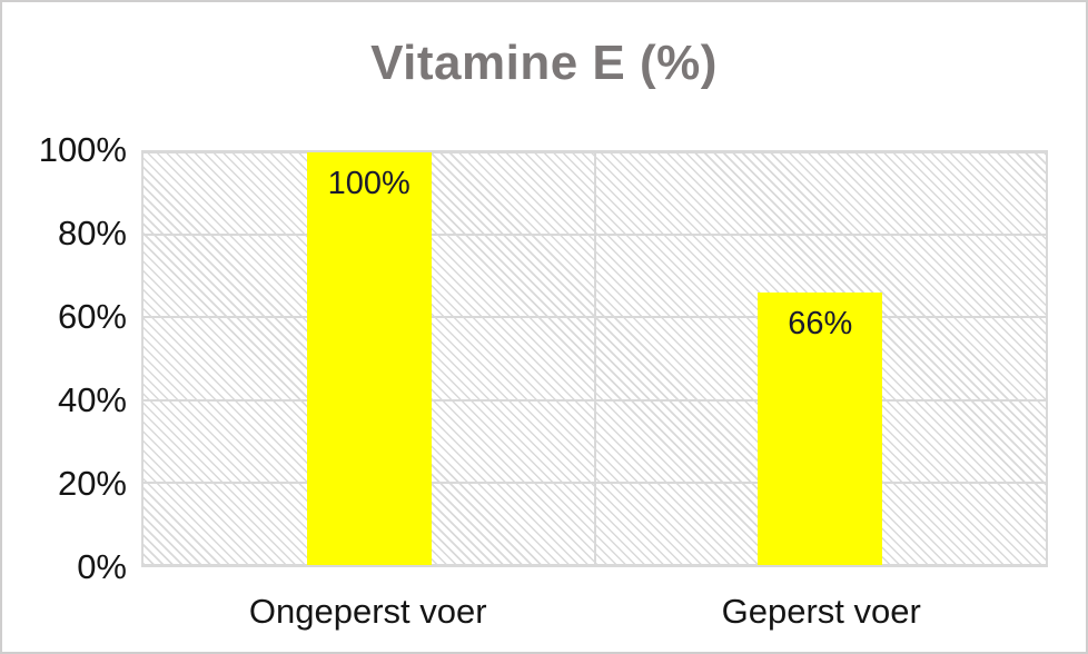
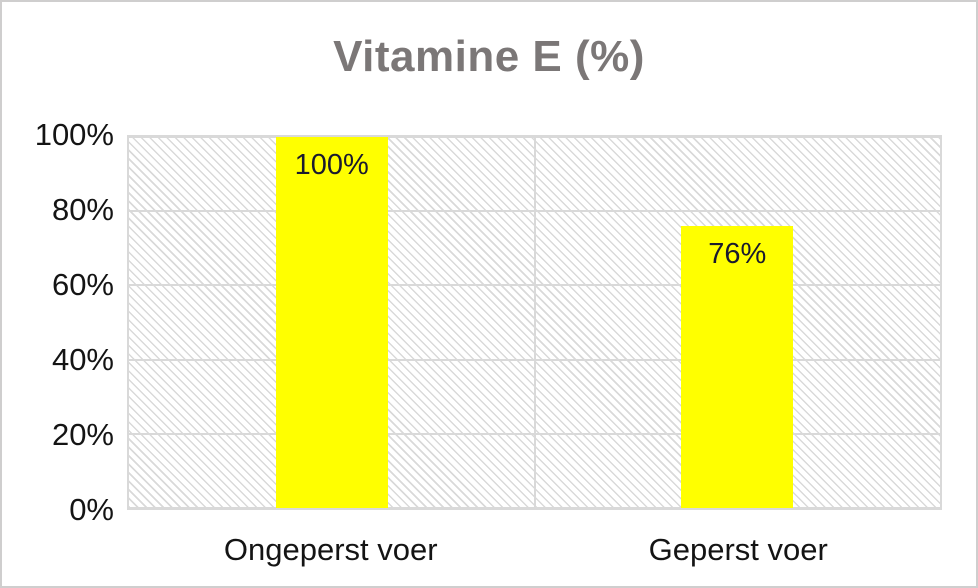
Geperst voer: 66% -> 76%
